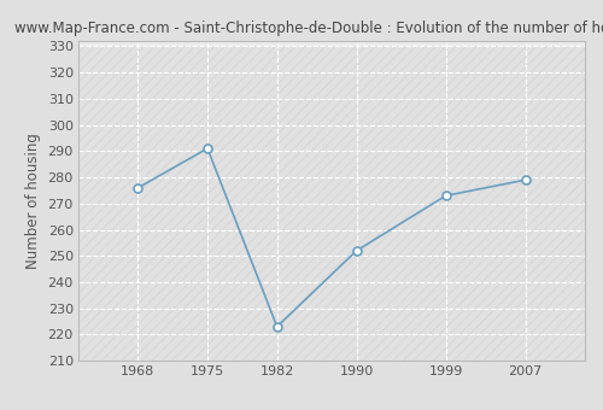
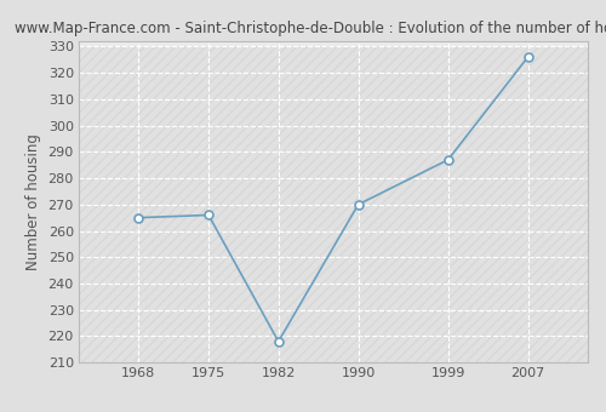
1968: 276 -> 265
1975: 291 -> 266
1982: 223 -> 218
1990: 252 -> 270
1999: 273 -> 287
2007: 279 -> 326
